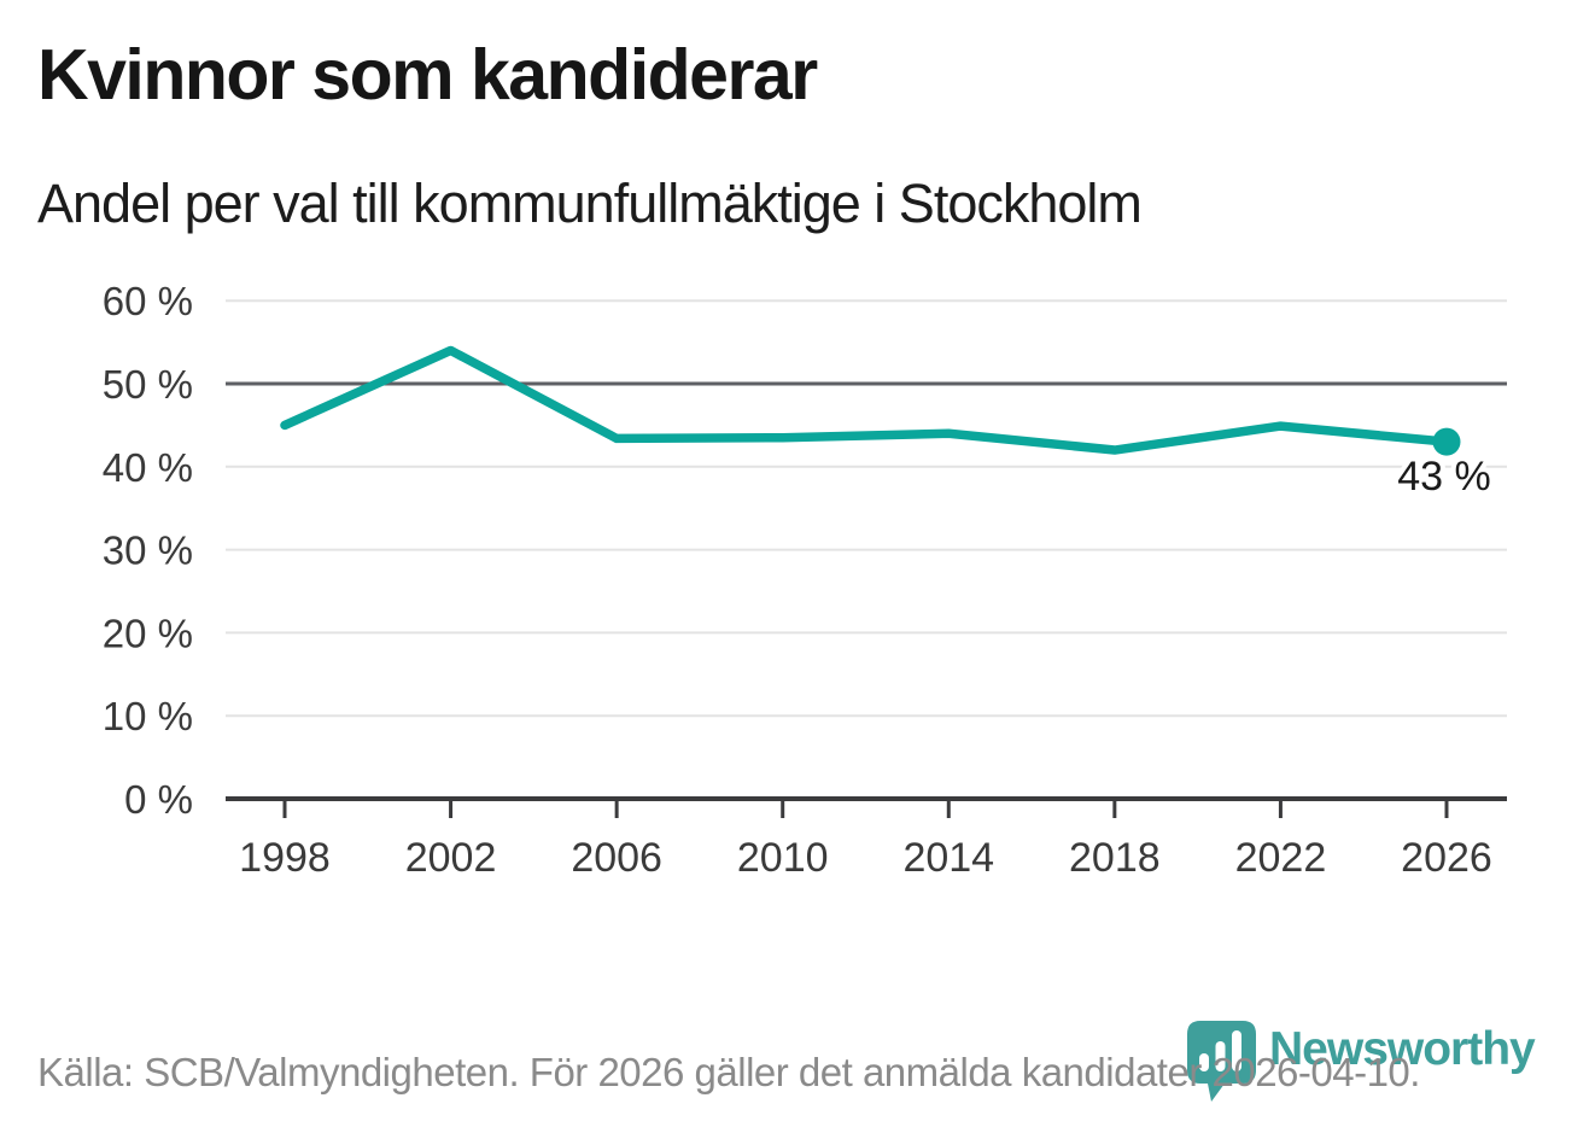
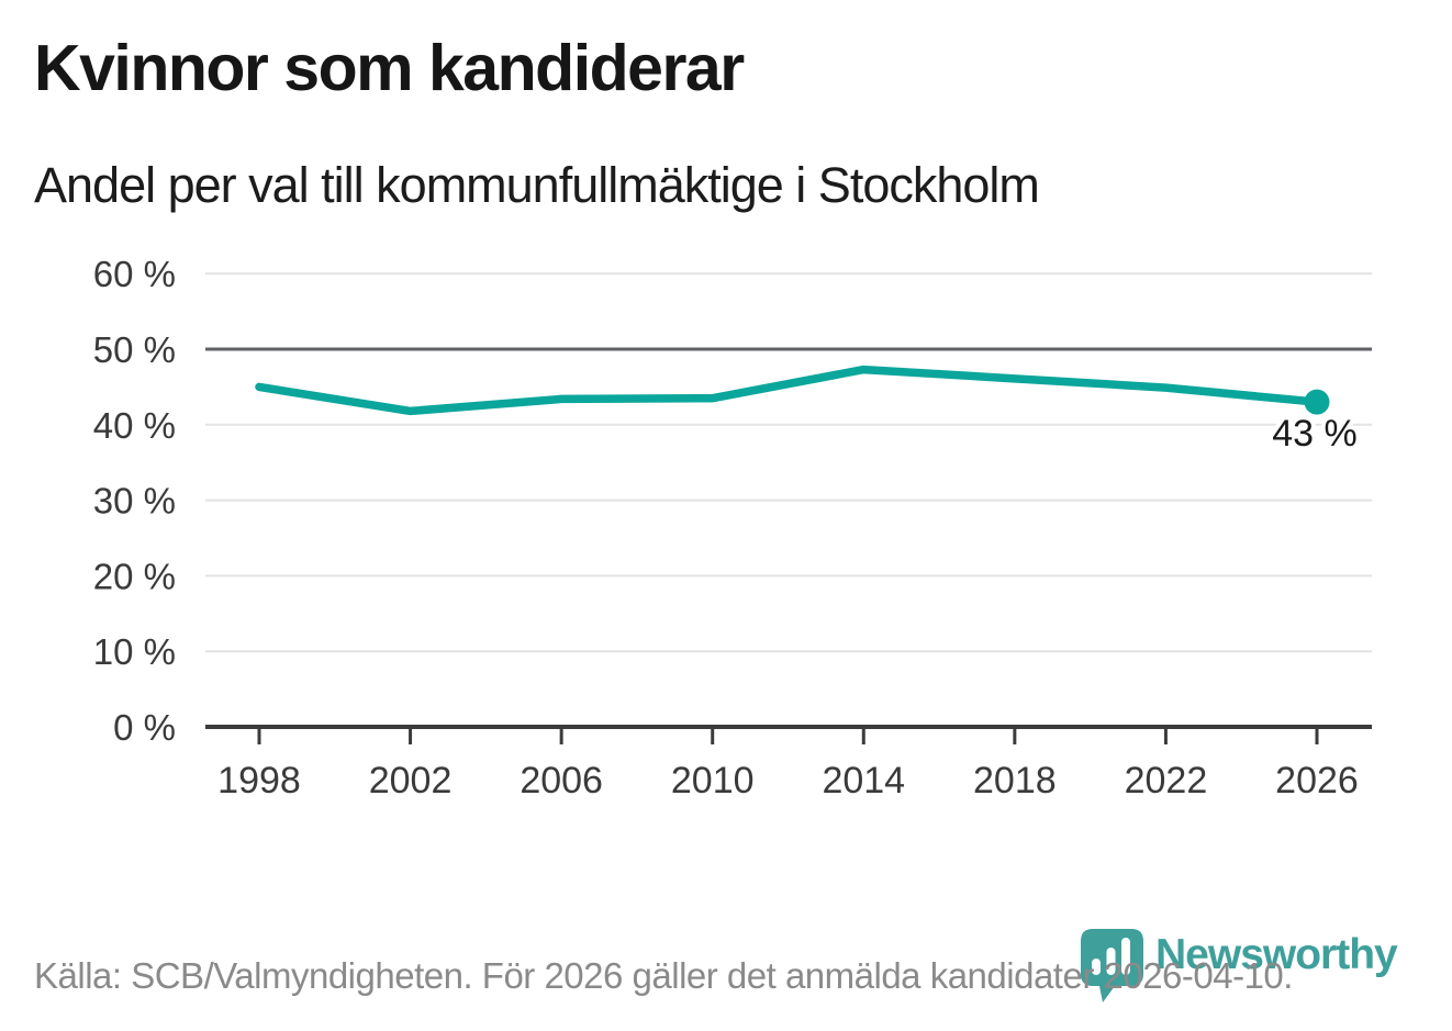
2002: 54% -> 42%
2014: 44% -> 47%
2018: 42% -> 46%
